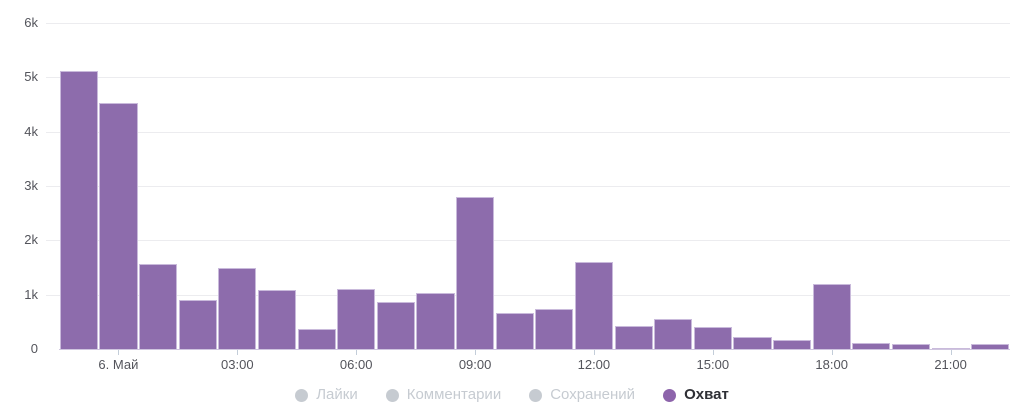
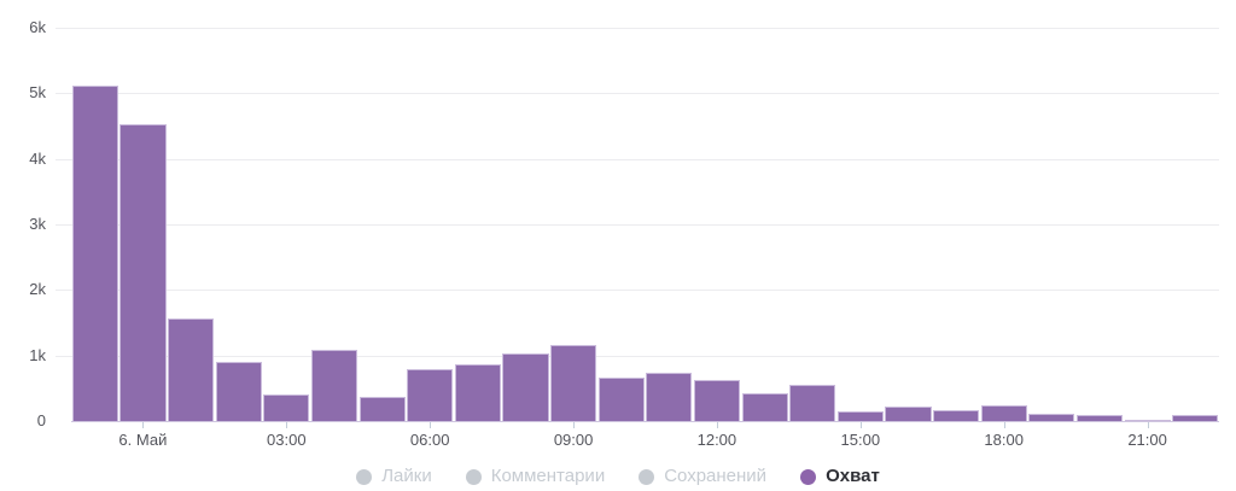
03:00: 1.5k -> 0.4k
06:00: 1.1k -> 0.8k
09:00: 2.8k -> 1.2k
12:00: 1.6k -> 0.6k
15:00: 0.4k -> 0.1k
18:00: 1.2k -> 0.2k
